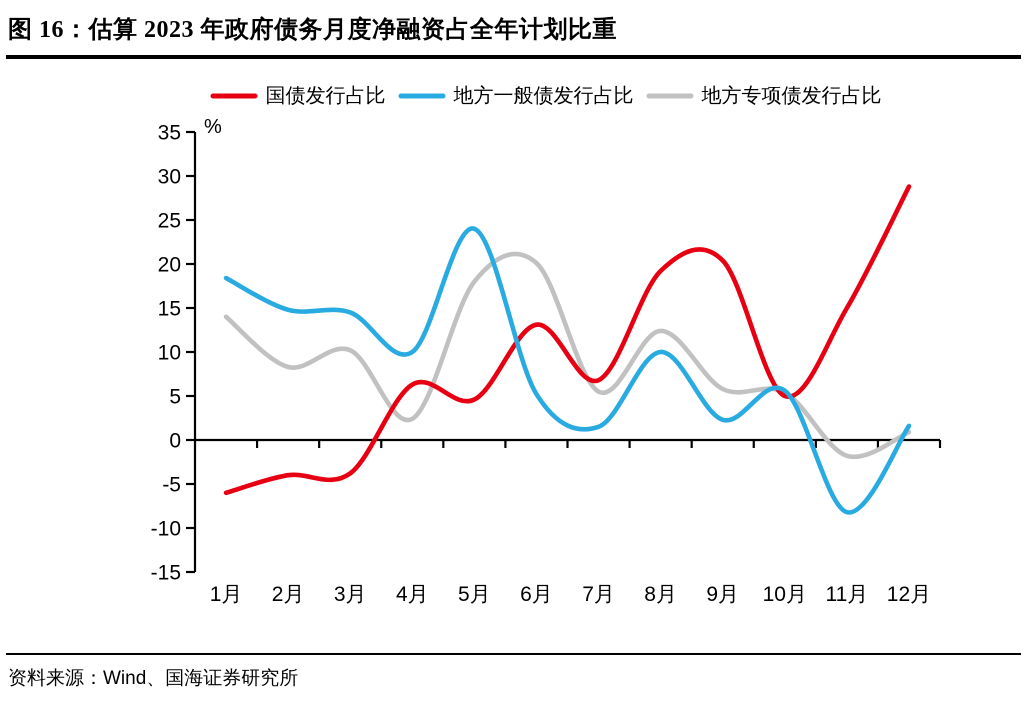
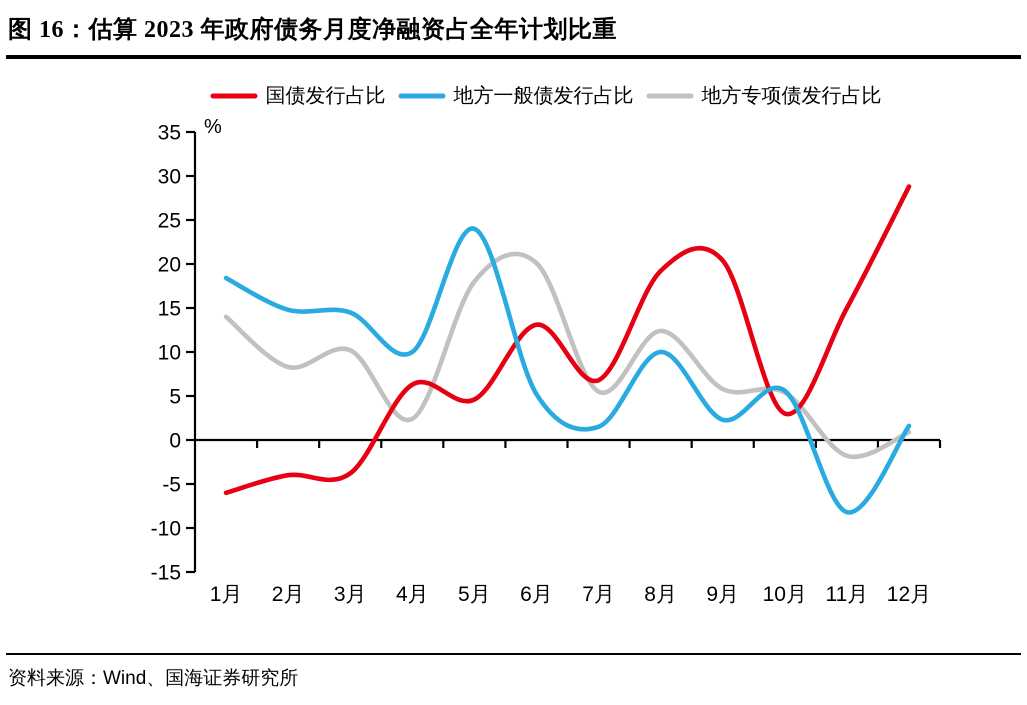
国债发行占比/10月: 5 -> 3
